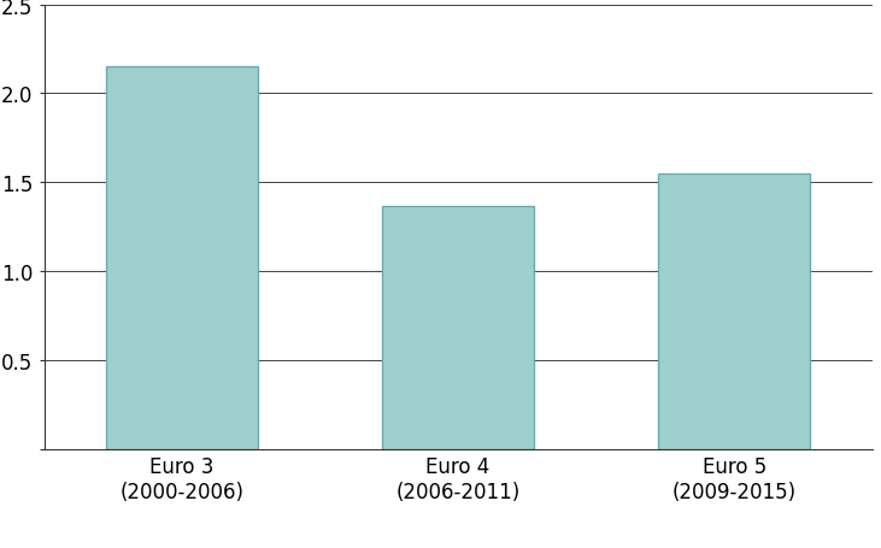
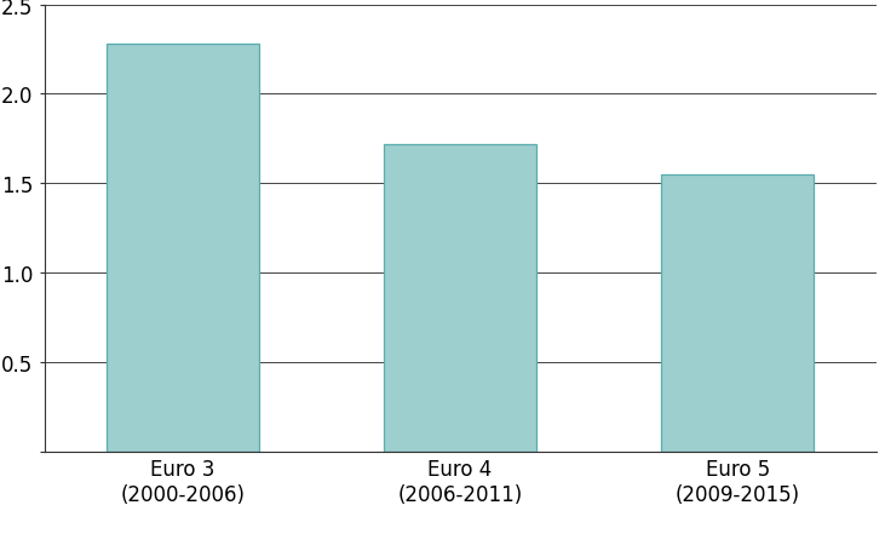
Euro 3 (2000-2006): 2.15 -> 2.28
Euro 4 (2006-2011): 1.37 -> 1.72
